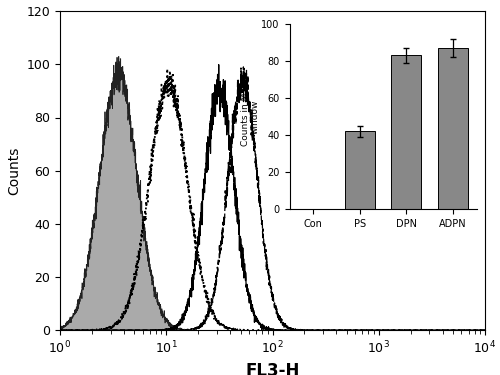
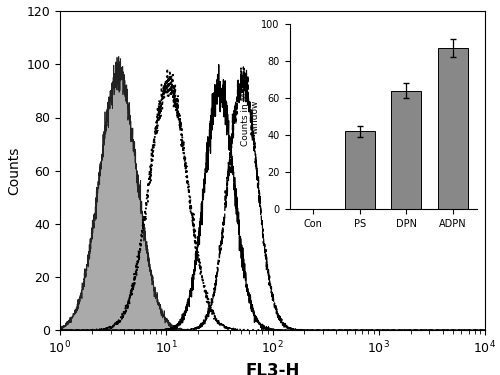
DPN: 83 -> 64
